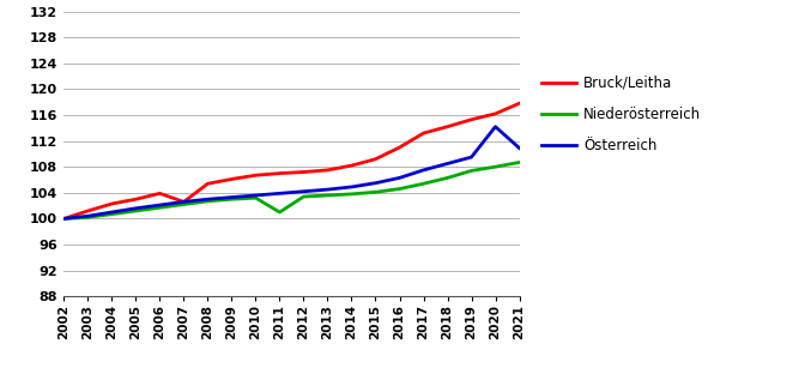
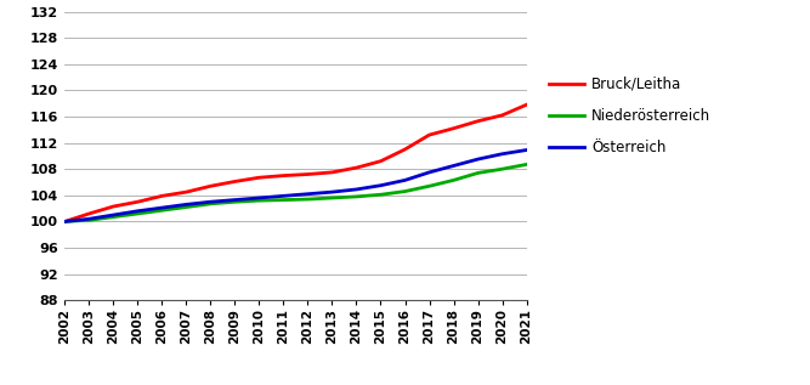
Bruck/Leitha/2007: 102.6 -> 104.5
Niederösterreich/2011: 101.0 -> 103.3
Österreich/2020: 114.2 -> 110.3
